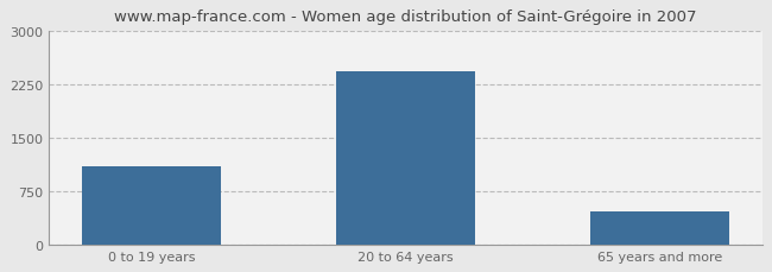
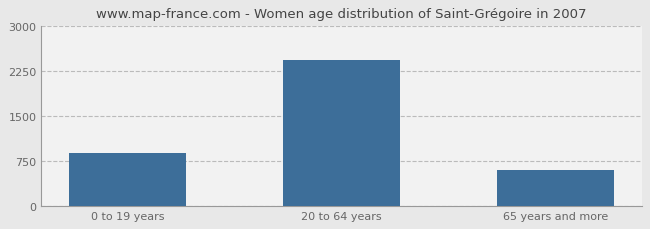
0 to 19 years: 1100 -> 880
65 years and more: 460 -> 590
